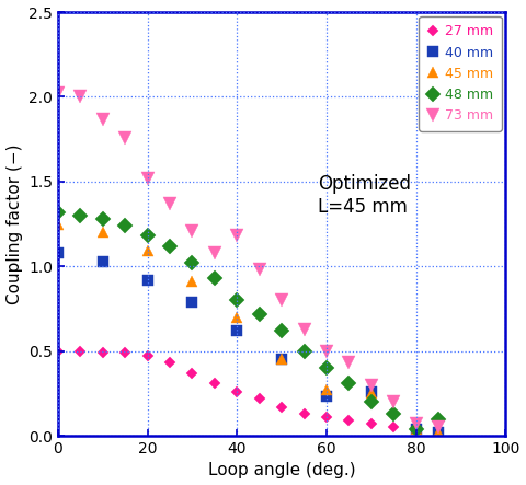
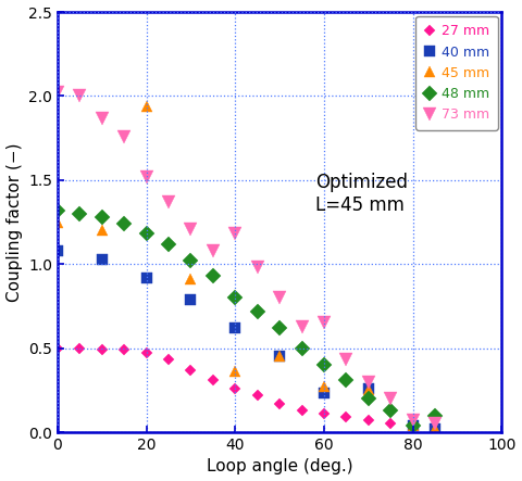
45 mm/20: 1.09 -> 1.94
45 mm/40: 0.70 -> 0.36
73 mm/60: 0.50 -> 0.65
